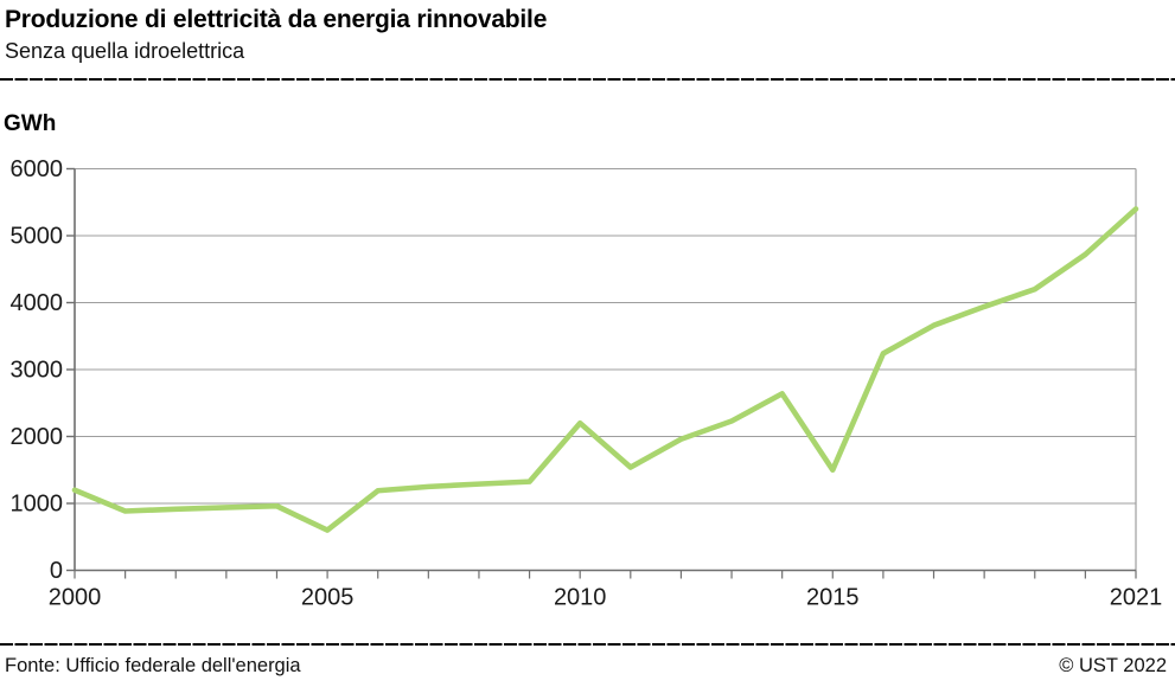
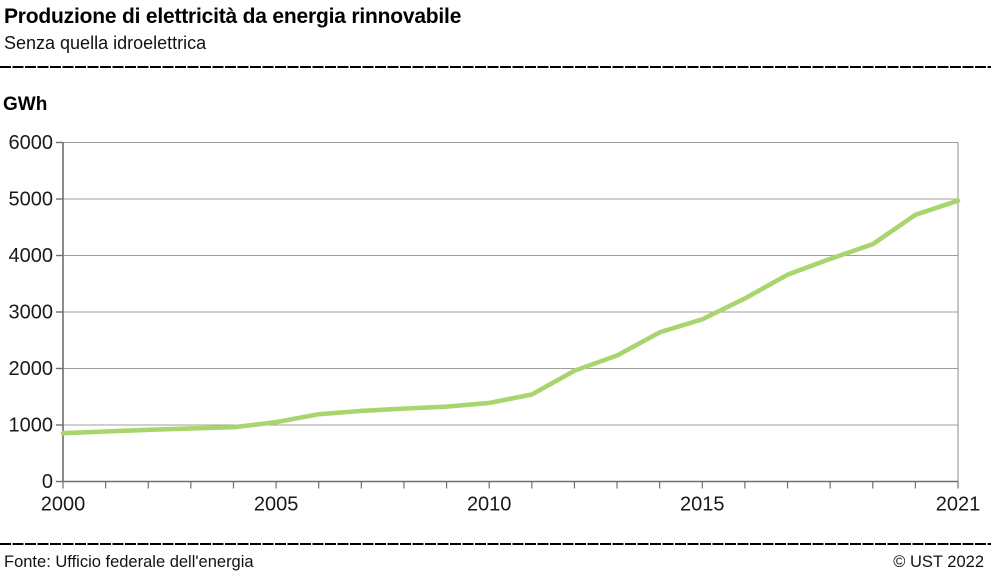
2000: 1200 -> 900
2005: 600 -> 1000
2010: 2200 -> 1400
2015: 1500 -> 2900
2021: 5400 -> 5000
